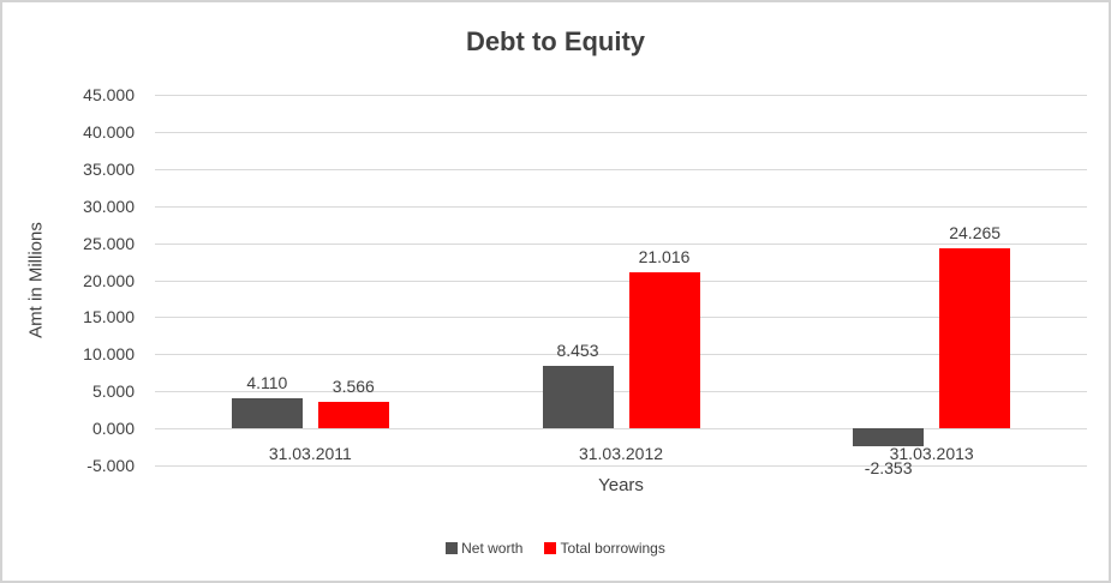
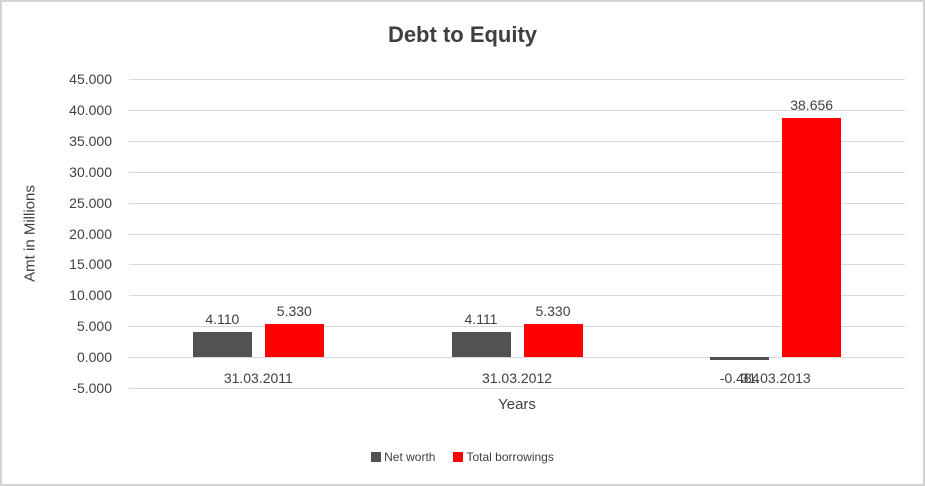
Total borrowings/31.03.2011: 3.566 -> 5.330
Net worth/31.03.2012: 8.453 -> 4.111
Total borrowings/31.03.2012: 21.016 -> 5.330
Net worth/31.03.2013: -2.353 -> -0.484
Total borrowings/31.03.2013: 24.265 -> 38.656
